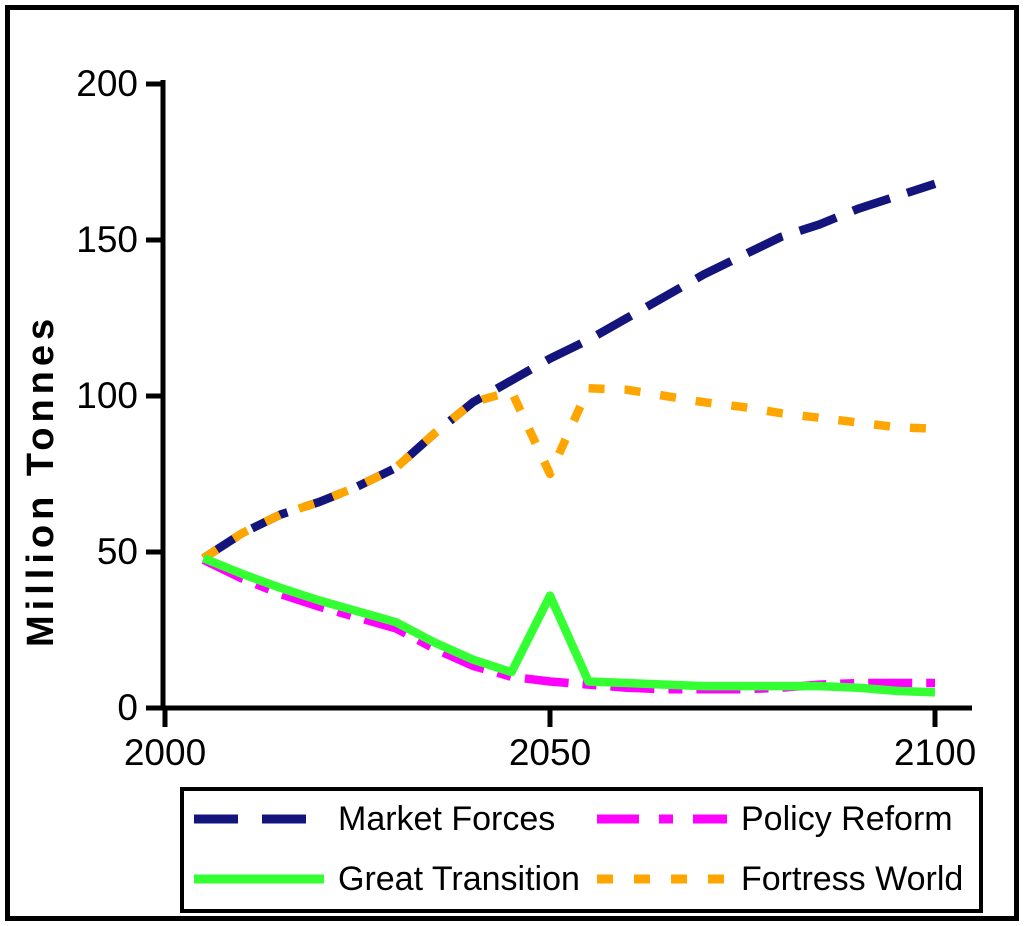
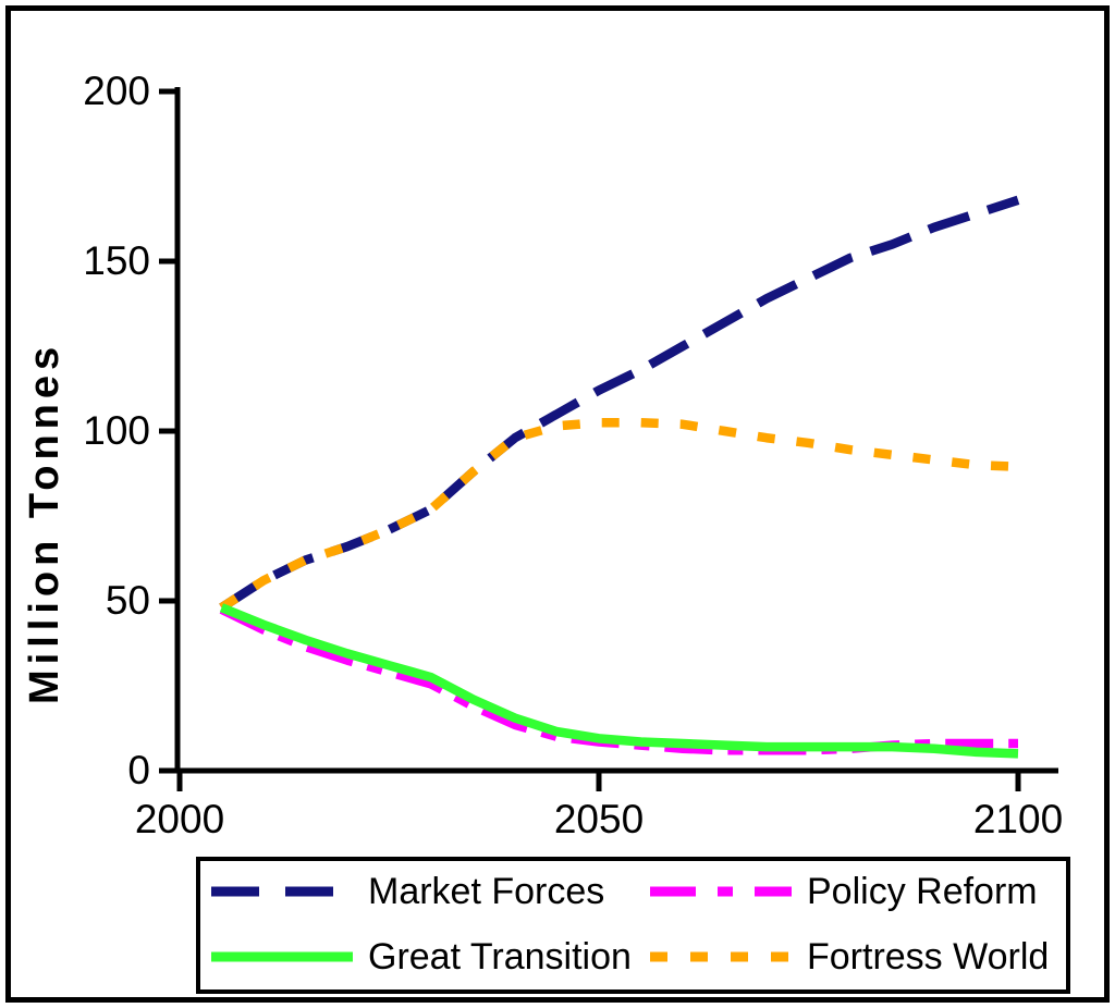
Great Transition/2050: 36 -> 10
Fortress World/2050: 75 -> 102
